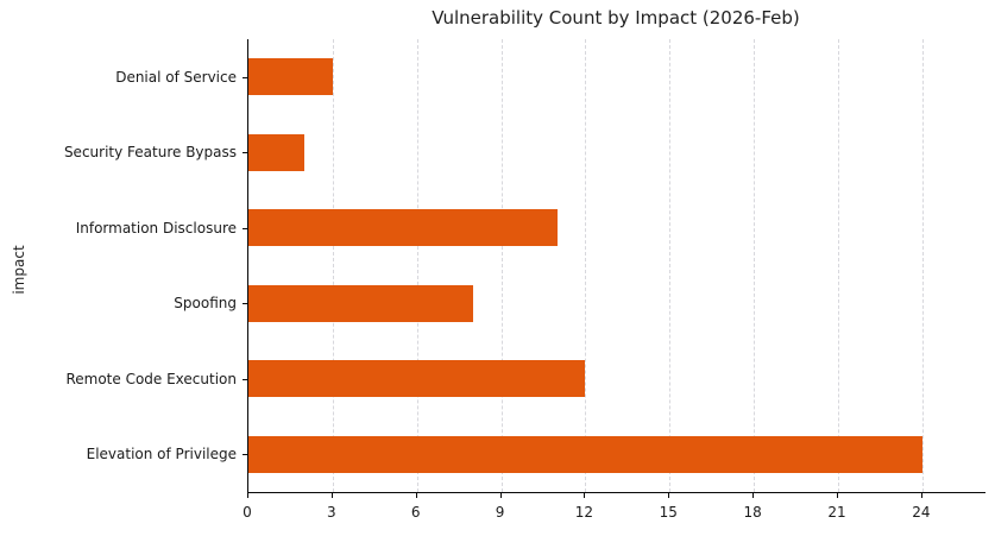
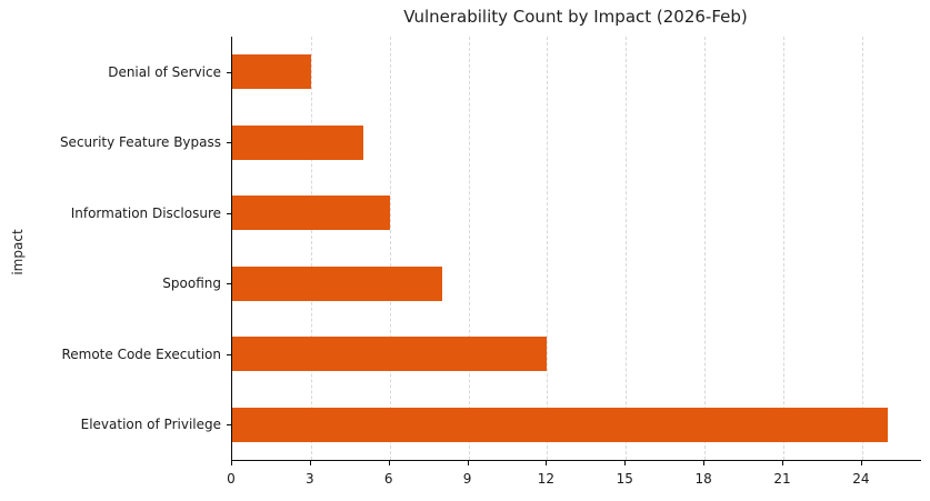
Security Feature Bypass: 2 -> 5
Information Disclosure: 11 -> 6
Elevation of Privilege: 24 -> 25
